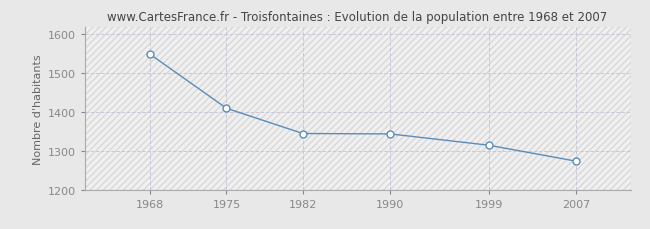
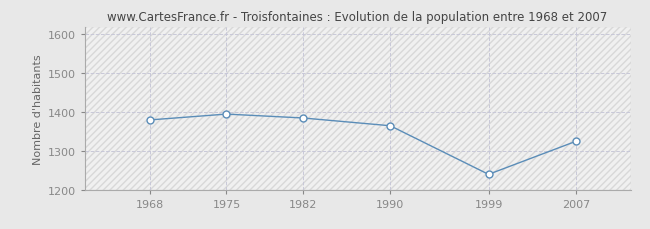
1968: 1549 -> 1380
1975: 1410 -> 1395
1982: 1345 -> 1385
1990: 1344 -> 1365
1999: 1315 -> 1240
2007: 1274 -> 1325
